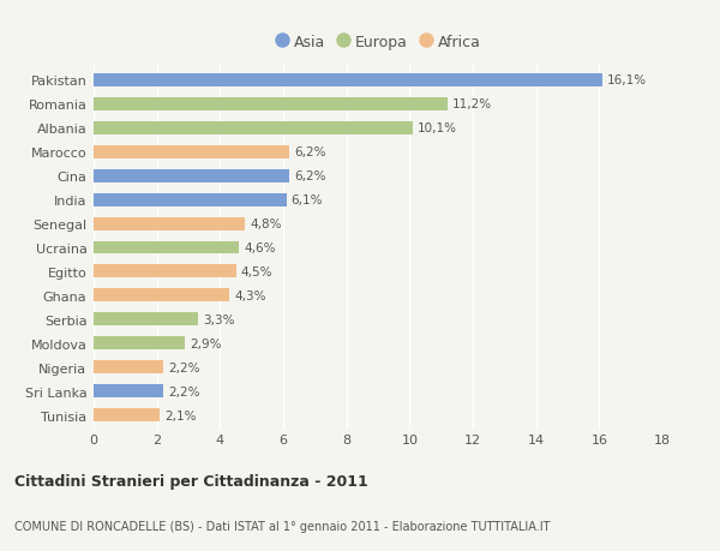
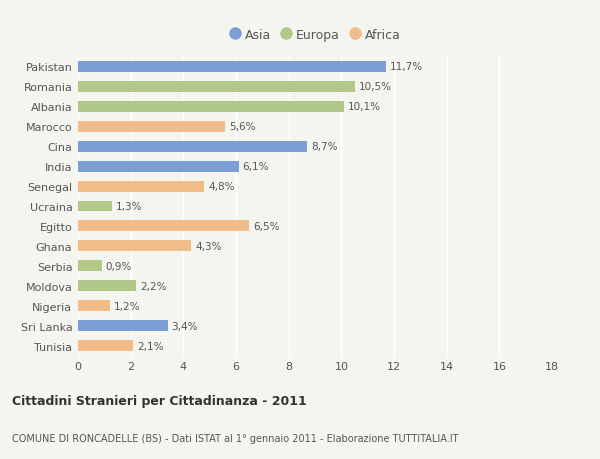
Pakistan: 16,1% -> 11,7%
Romania: 11,2% -> 10,5%
Marocco: 6,2% -> 5,6%
Cina: 6,2% -> 8,7%
Ucraina: 4,6% -> 1,3%
Egitto: 4,5% -> 6,5%
Serbia: 3,3% -> 0,9%
Moldova: 2,9% -> 2,2%
Nigeria: 2,2% -> 1,2%
Sri Lanka: 2,2% -> 3,4%
